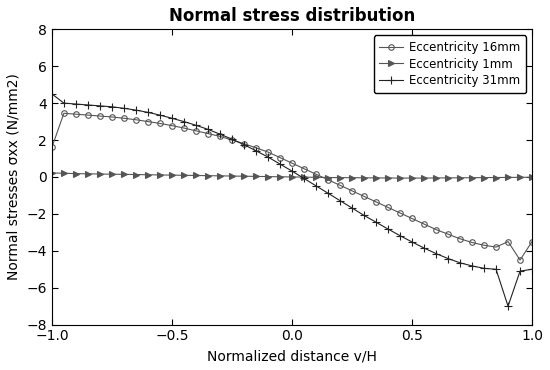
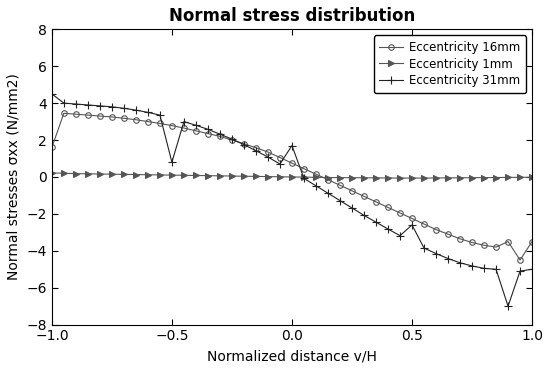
Eccentricity 31mm/−0.5: 3.2 -> 0.8
Eccentricity 31mm/0.0: 0.3 -> 1.7
Eccentricity 31mm/0.5: -3.5 -> -2.6
